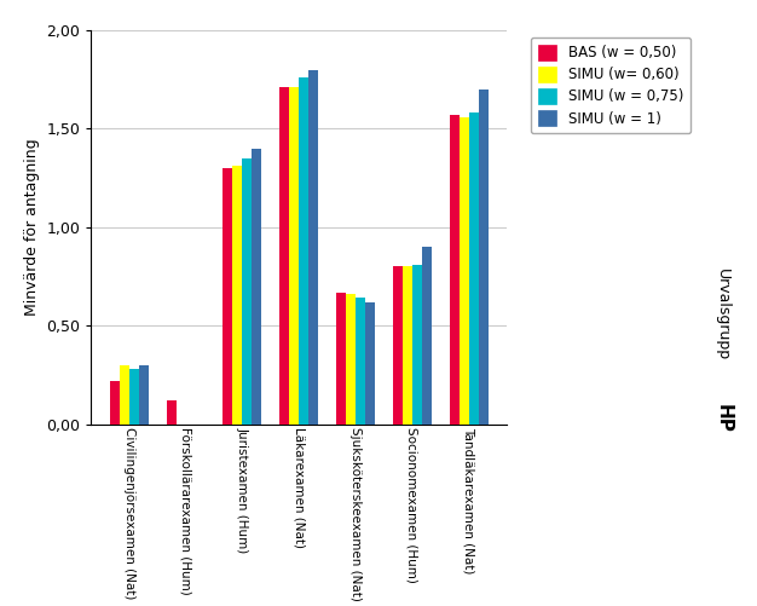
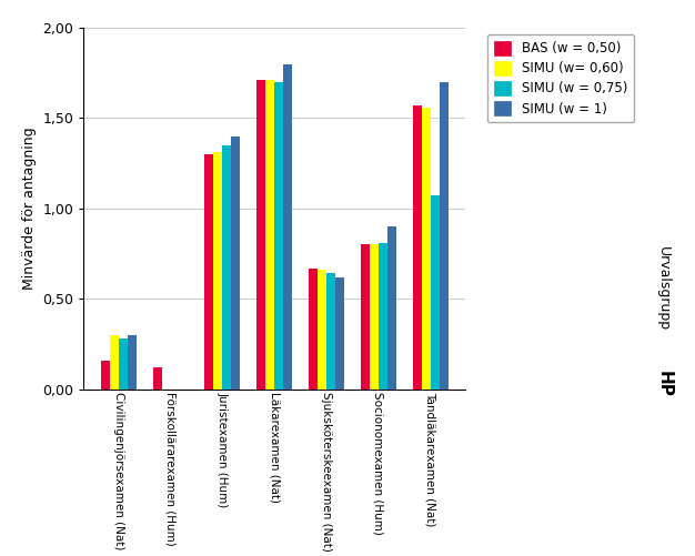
BAS (w = 0,50)/Civilingenjörsexamen (Nat): 0,22 -> 0,16
SIMU (w = 0,75)/Läkarexamen (Nat): 1,76 -> 1,70
SIMU (w = 0,75)/Tandläkarexamen (Nat): 1,58 -> 1,07
